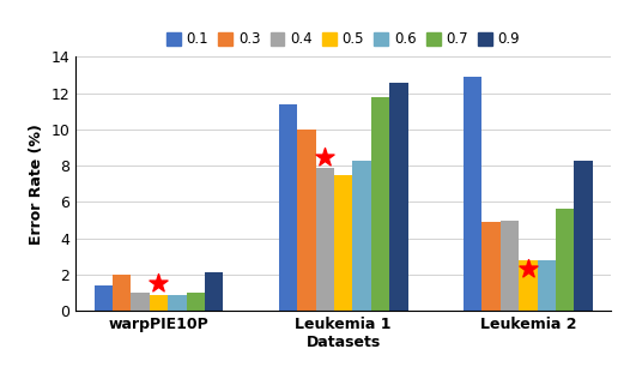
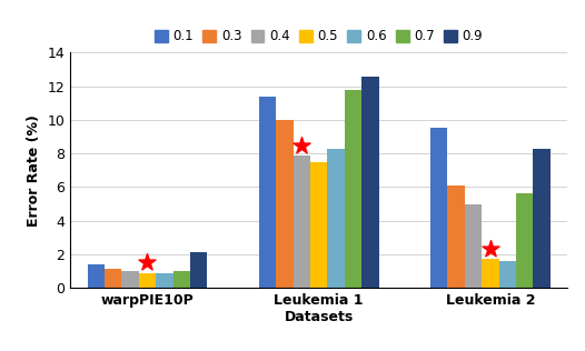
0.3/warpPIE10P: 2.0 -> 1.1
0.1/Leukemia 2: 12.9 -> 9.5
0.3/Leukemia 2: 4.9 -> 6.1
0.5/Leukemia 2: 2.8 -> 1.7
0.6/Leukemia 2: 2.8 -> 1.6
